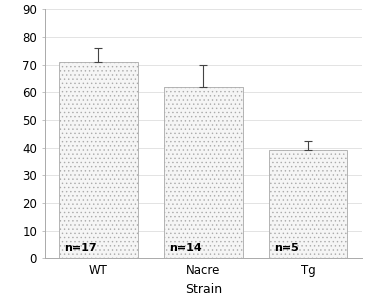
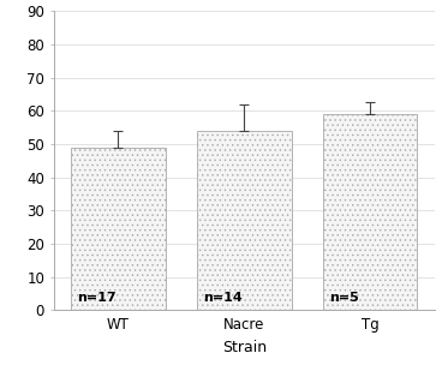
WT: 71 -> 49
Nacre: 62 -> 54
Tg: 39 -> 59
